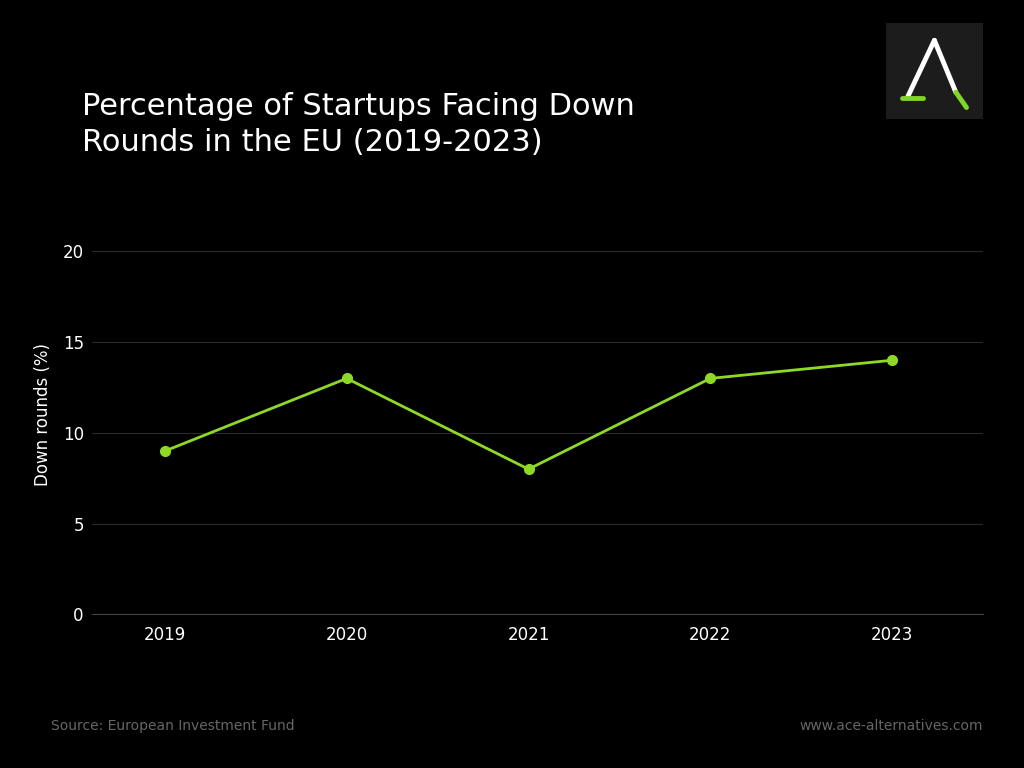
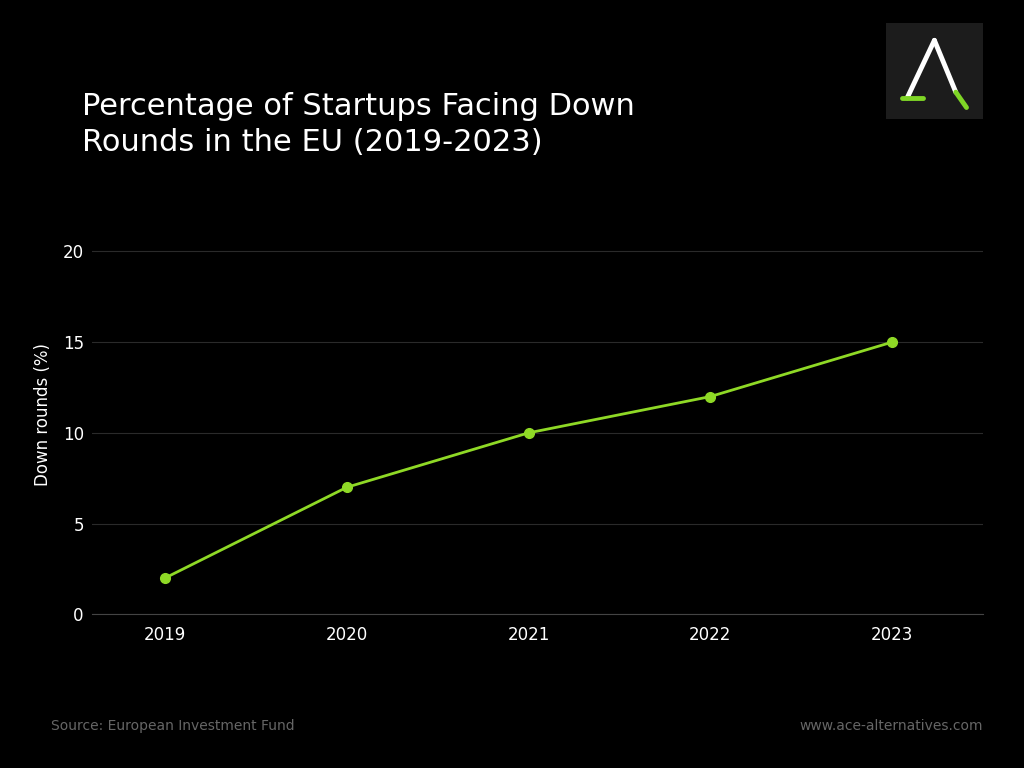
2019: 9 -> 2
2020: 13 -> 7
2021: 8 -> 10
2022: 13 -> 12
2023: 14 -> 15
